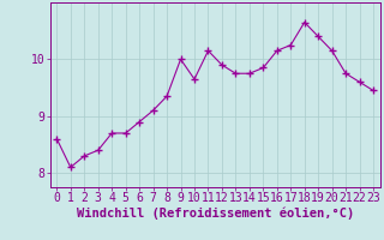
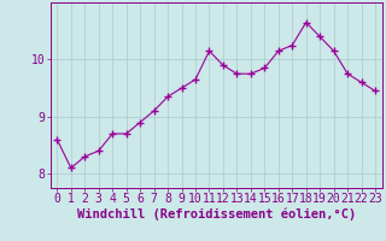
9: 10.00 -> 9.50
